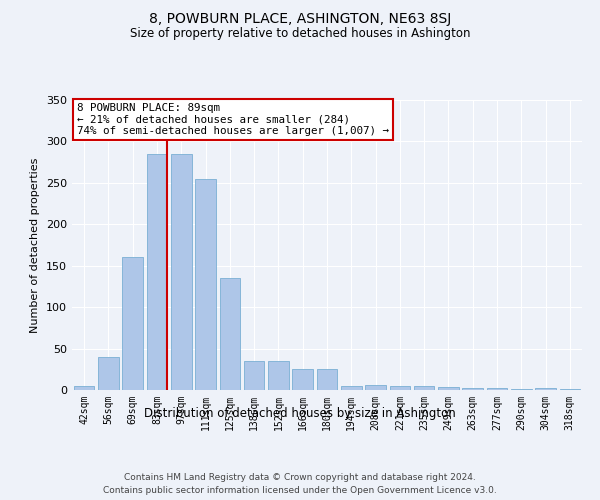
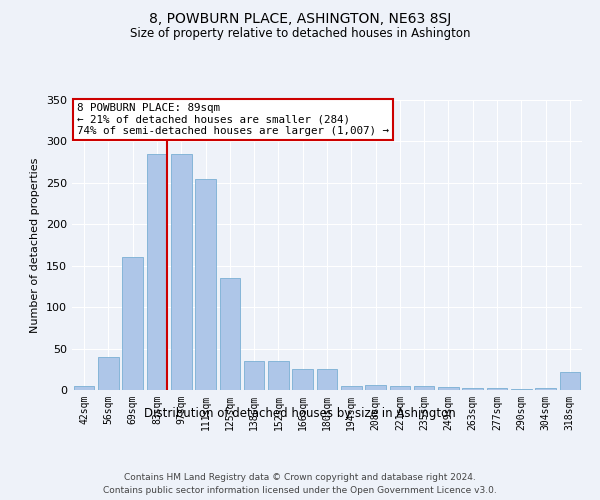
318sqm: 1 -> 22
